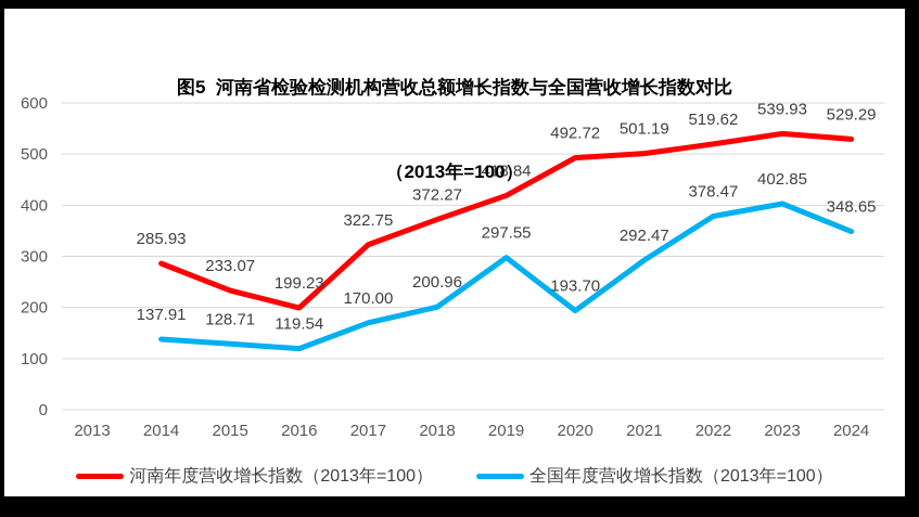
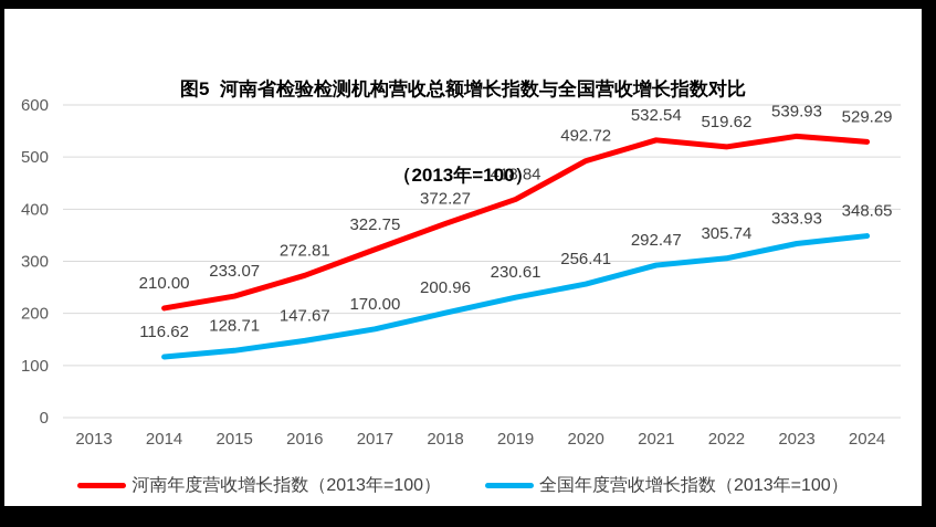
河南年度营收增长指数（2013年=100）/2014: 285.93 -> 210.00
全国年度营收增长指数（2013年=100）/2014: 137.91 -> 116.62
河南年度营收增长指数（2013年=100）/2016: 199.23 -> 272.81
全国年度营收增长指数（2013年=100）/2016: 119.54 -> 147.67
全国年度营收增长指数（2013年=100）/2019: 297.55 -> 230.61
全国年度营收增长指数（2013年=100）/2020: 193.70 -> 256.41
河南年度营收增长指数（2013年=100）/2021: 501.19 -> 532.54
全国年度营收增长指数（2013年=100）/2022: 378.47 -> 305.74
全国年度营收增长指数（2013年=100）/2023: 402.85 -> 333.93
